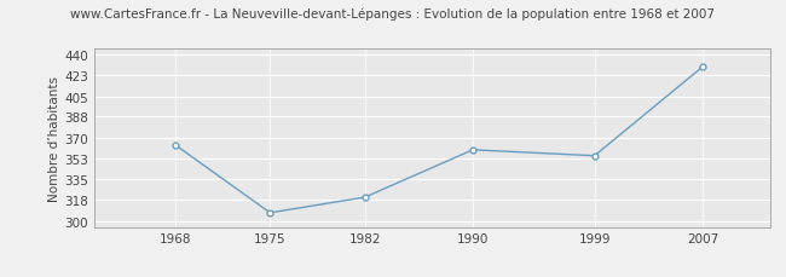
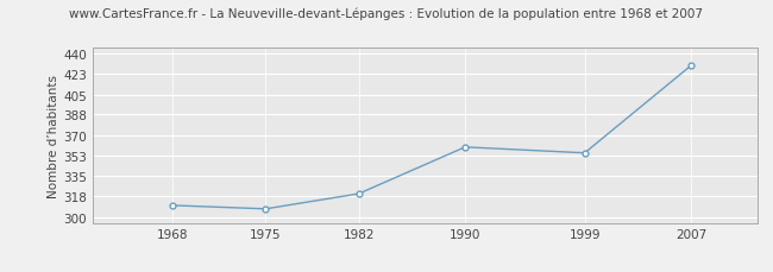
1968: 364 -> 310
